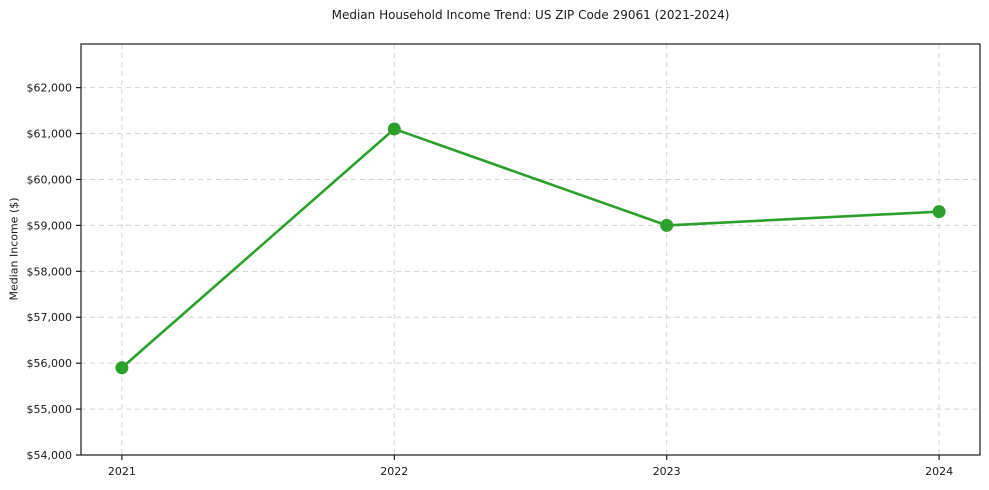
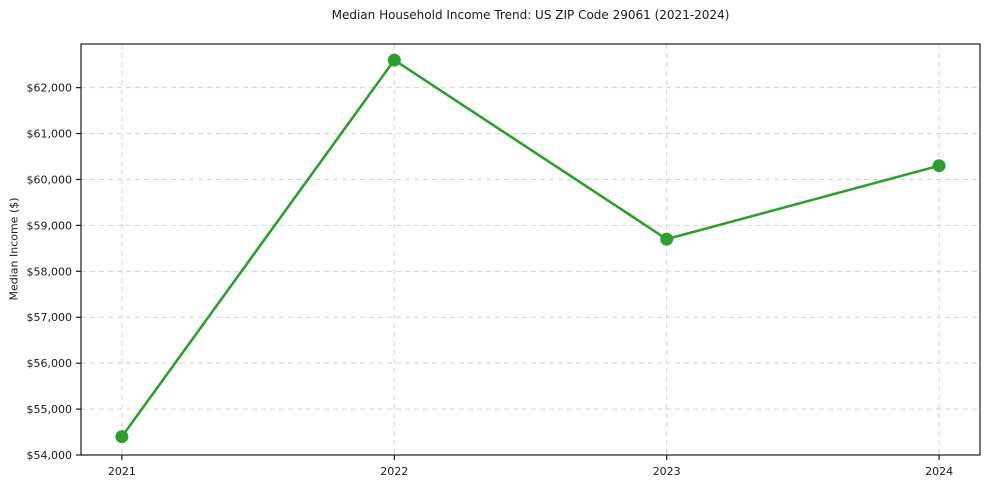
2021: $55900 -> $54400
2022: $61100 -> $62600
2023: $59000 -> $58700
2024: $59300 -> $60300
